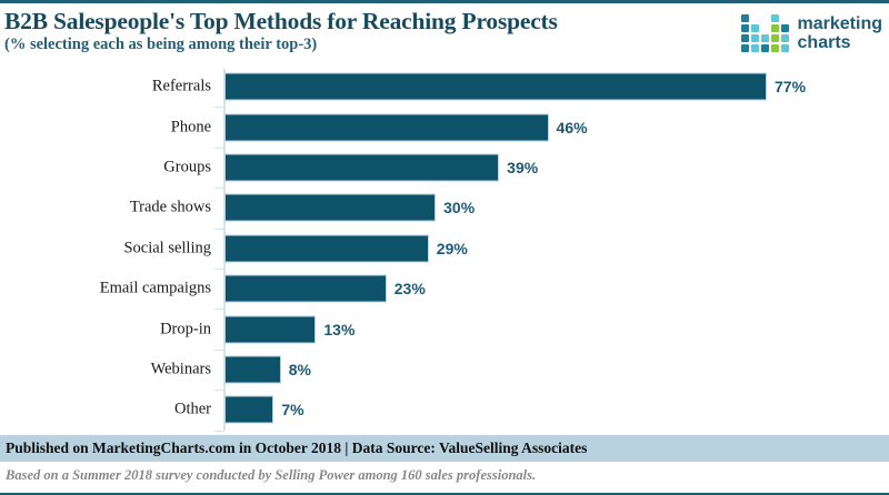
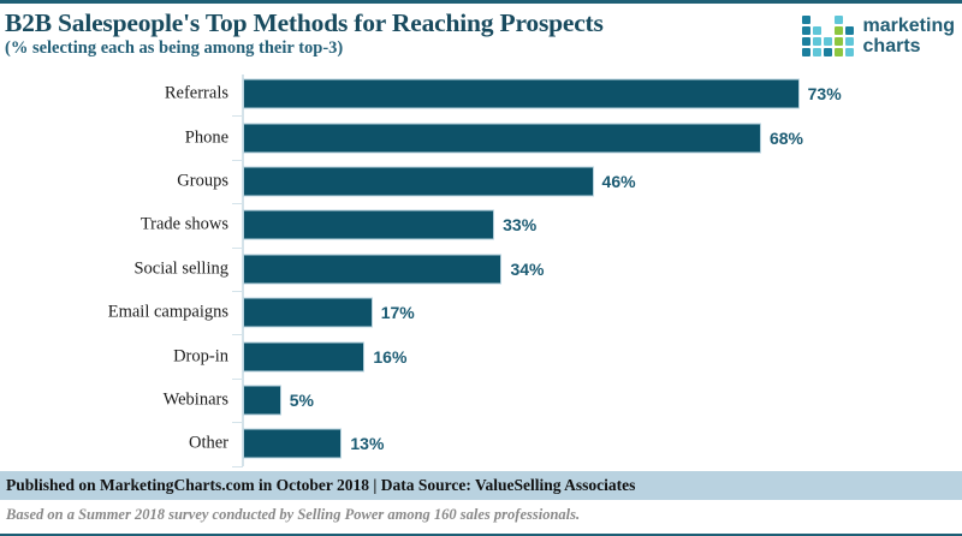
Referrals: 77% -> 73%
Phone: 46% -> 68%
Groups: 39% -> 46%
Trade shows: 30% -> 33%
Social selling: 29% -> 34%
Email campaigns: 23% -> 17%
Drop-in: 13% -> 16%
Webinars: 8% -> 5%
Other: 7% -> 13%
